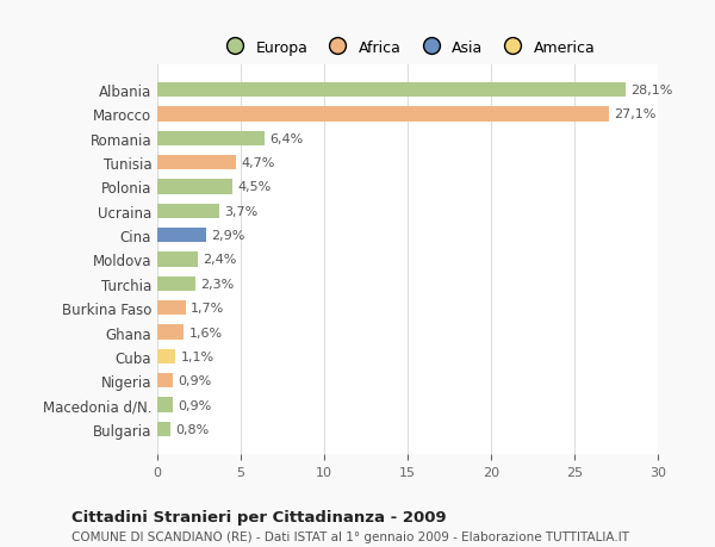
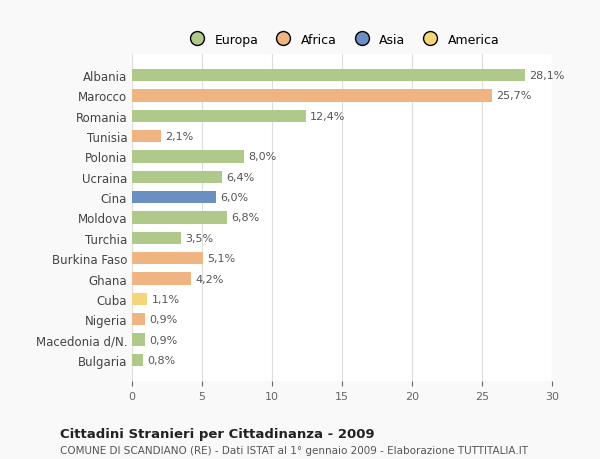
Marocco: 27,1% -> 25,7%
Romania: 6,4% -> 12,4%
Tunisia: 4,7% -> 2,1%
Polonia: 4,5% -> 8,0%
Ucraina: 3,7% -> 6,4%
Cina: 2,9% -> 6,0%
Moldova: 2,4% -> 6,8%
Turchia: 2,3% -> 3,5%
Burkina Faso: 1,7% -> 5,1%
Ghana: 1,6% -> 4,2%
